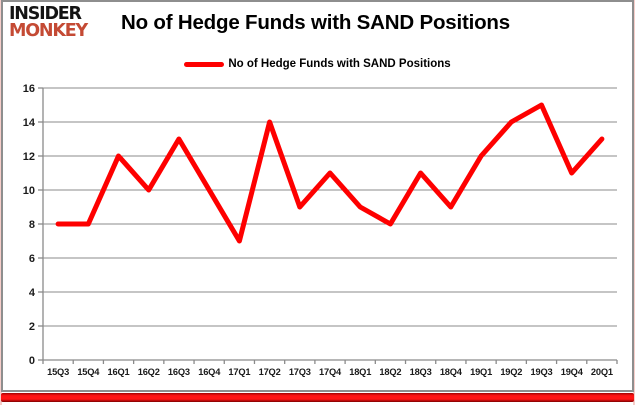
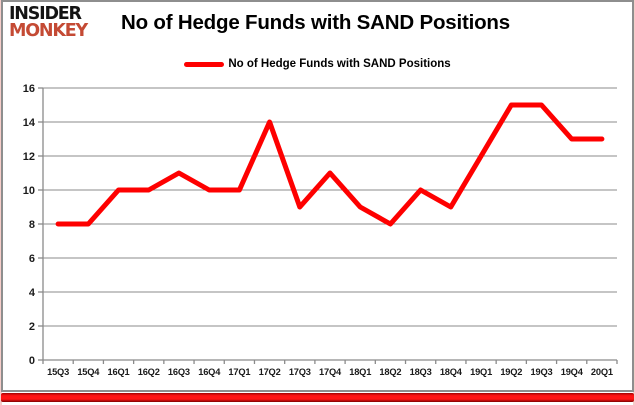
16Q1: 12 -> 10
16Q3: 13 -> 11
17Q1: 7 -> 10
18Q3: 11 -> 10
19Q2: 14 -> 15
19Q4: 11 -> 13
